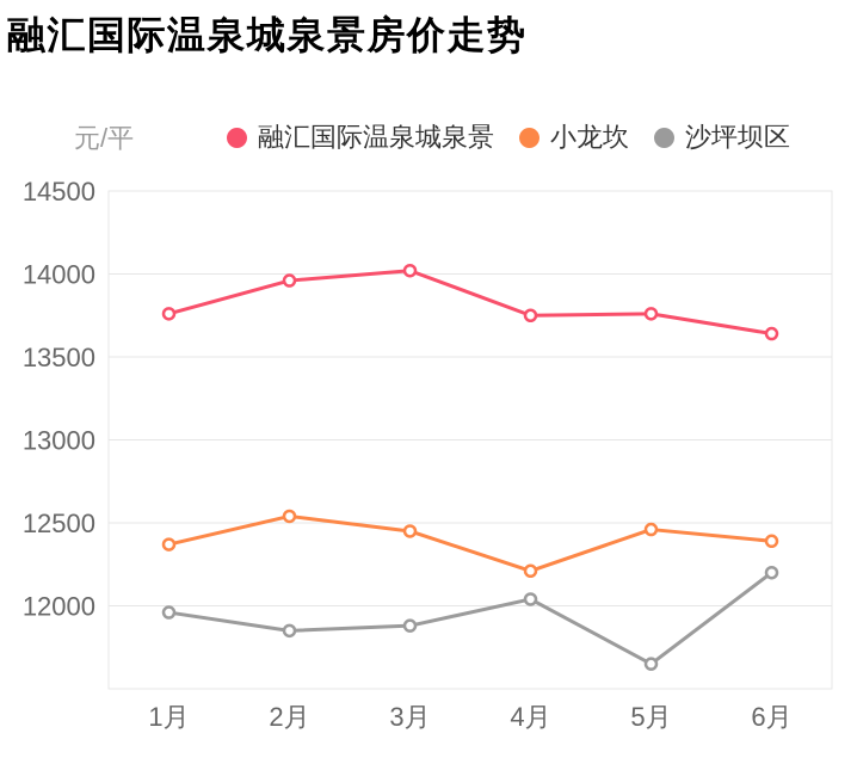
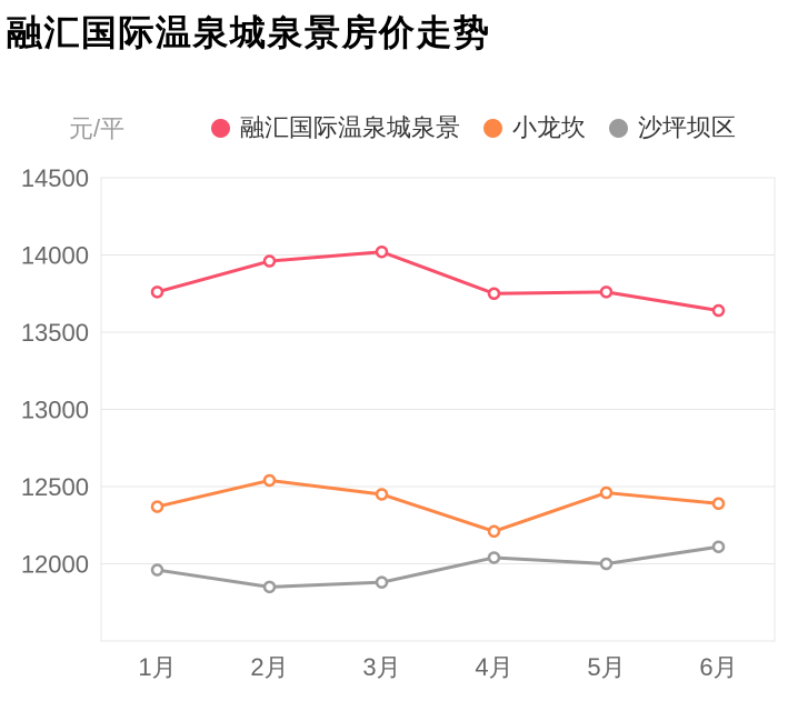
沙坪坝区/5月: 11650 -> 12000
沙坪坝区/6月: 12200 -> 12110
